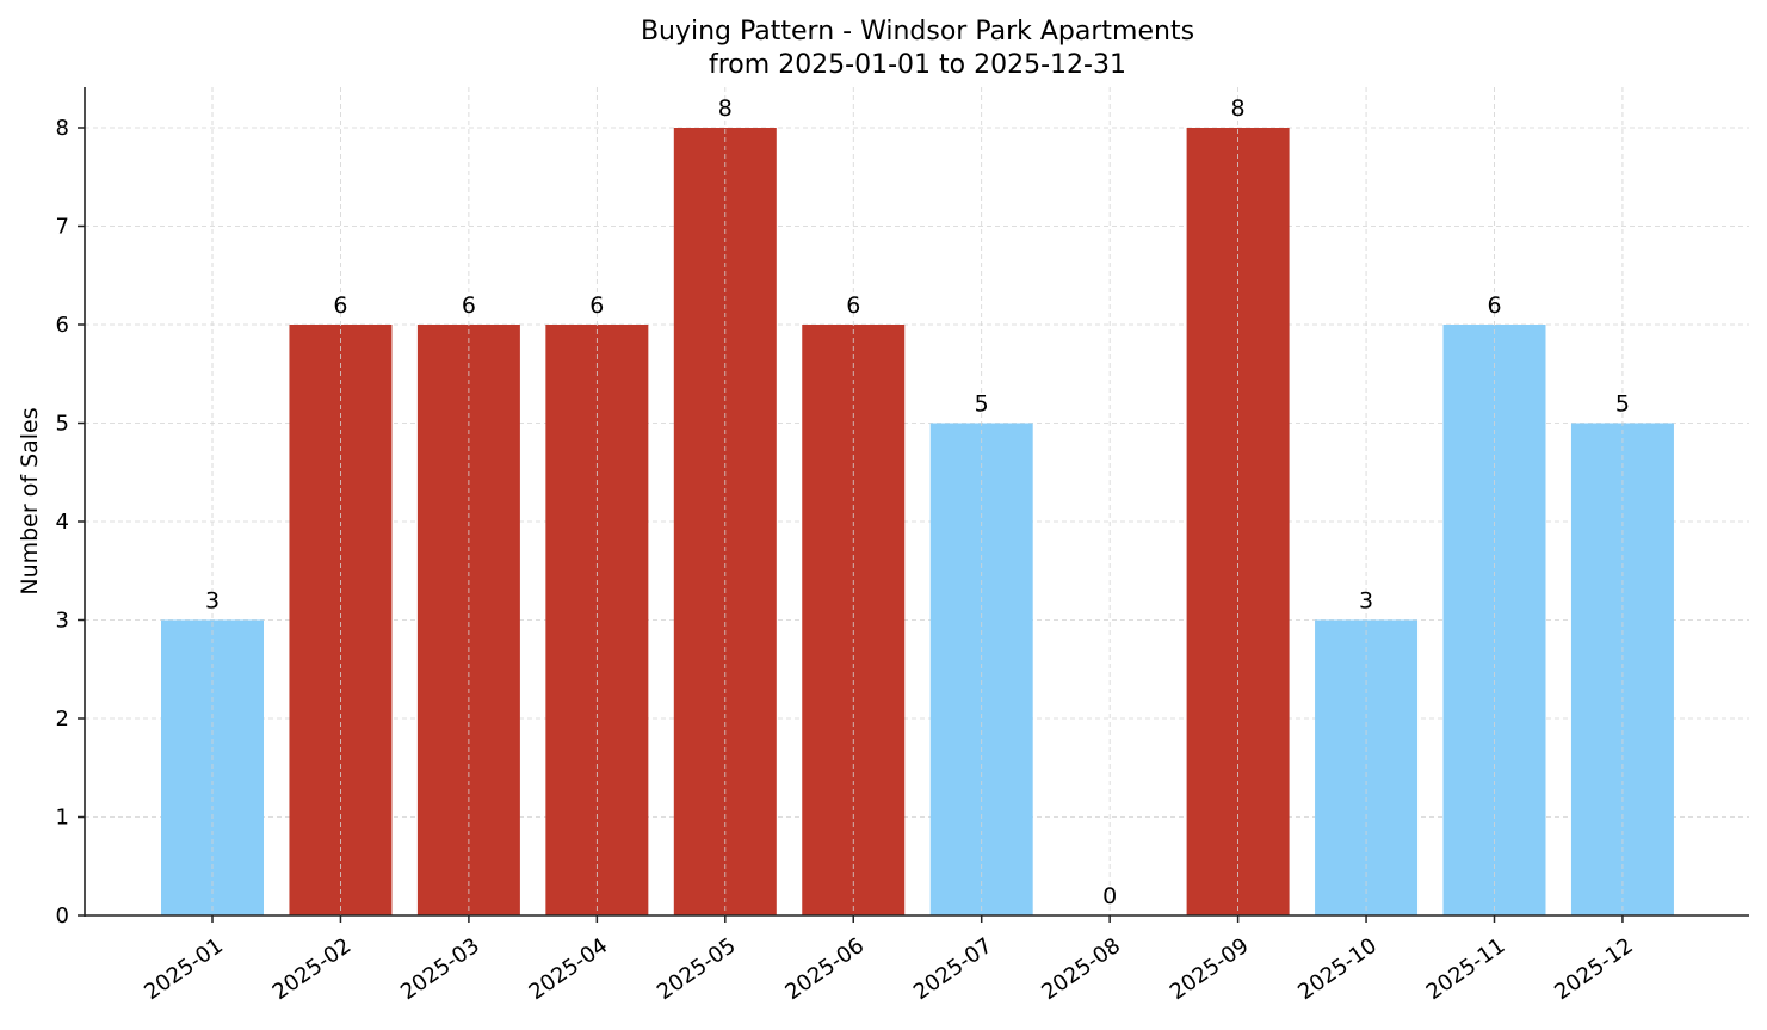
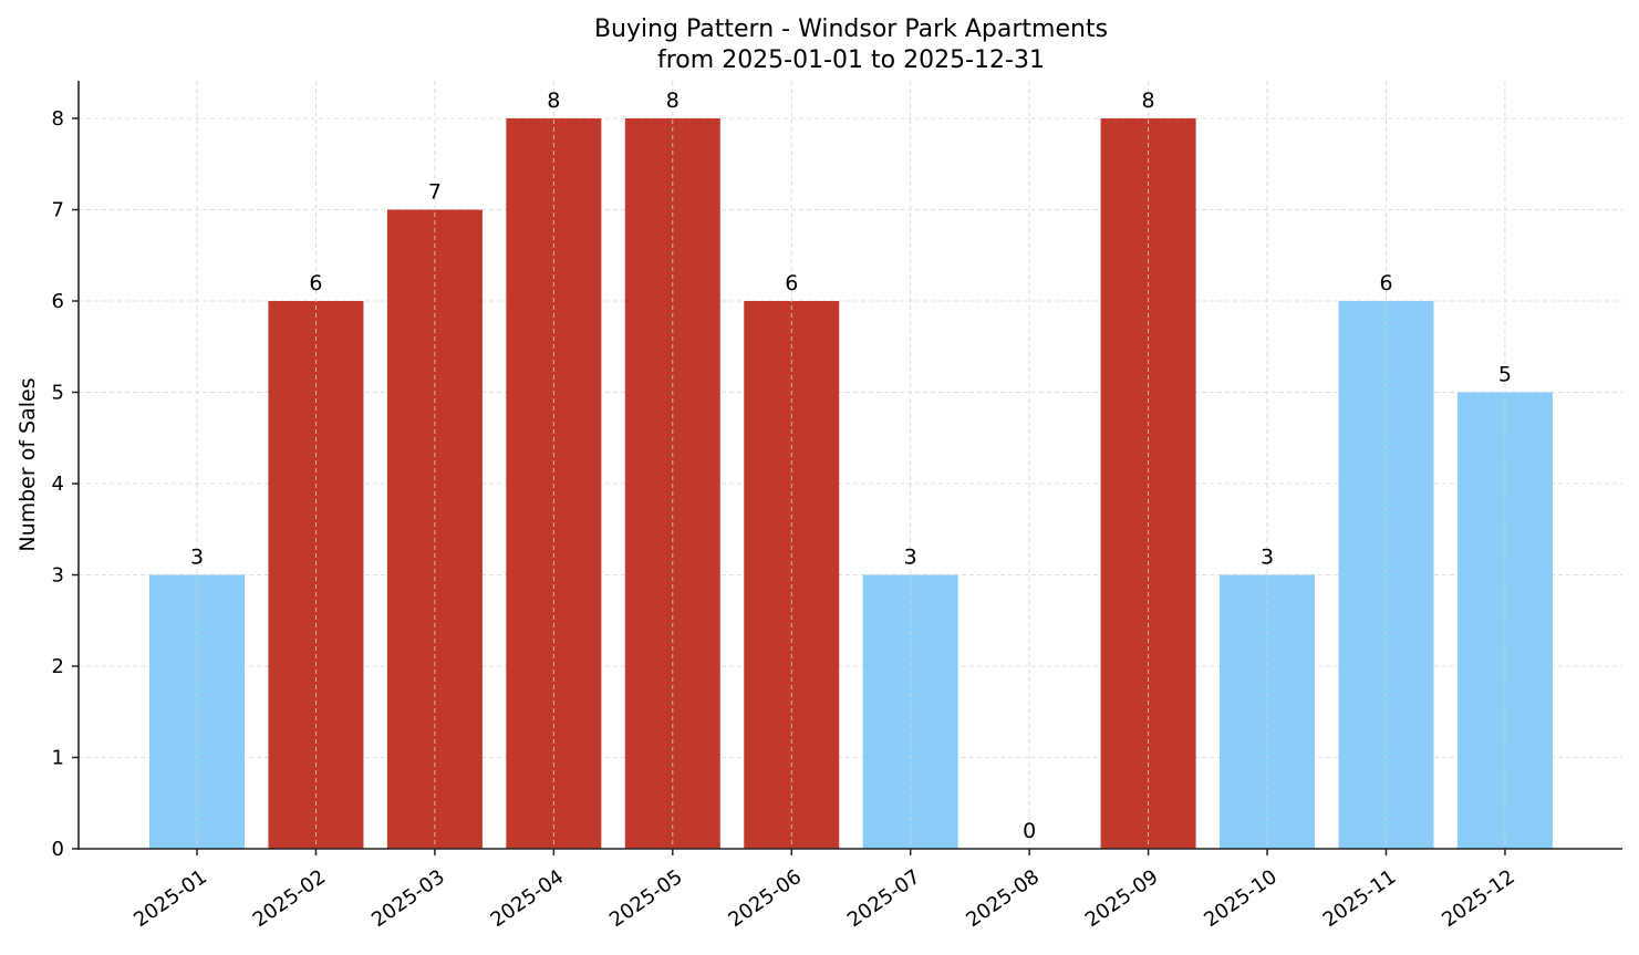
2025-03: 6 -> 7
2025-04: 6 -> 8
2025-07: 5 -> 3
